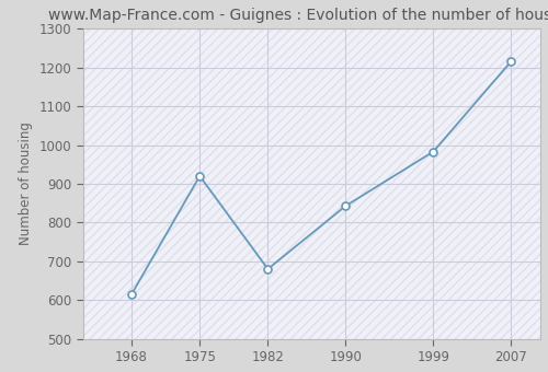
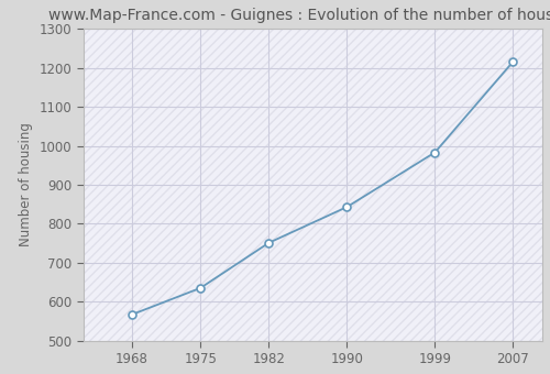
1968: 615 -> 567
1975: 920 -> 635
1982: 680 -> 751
